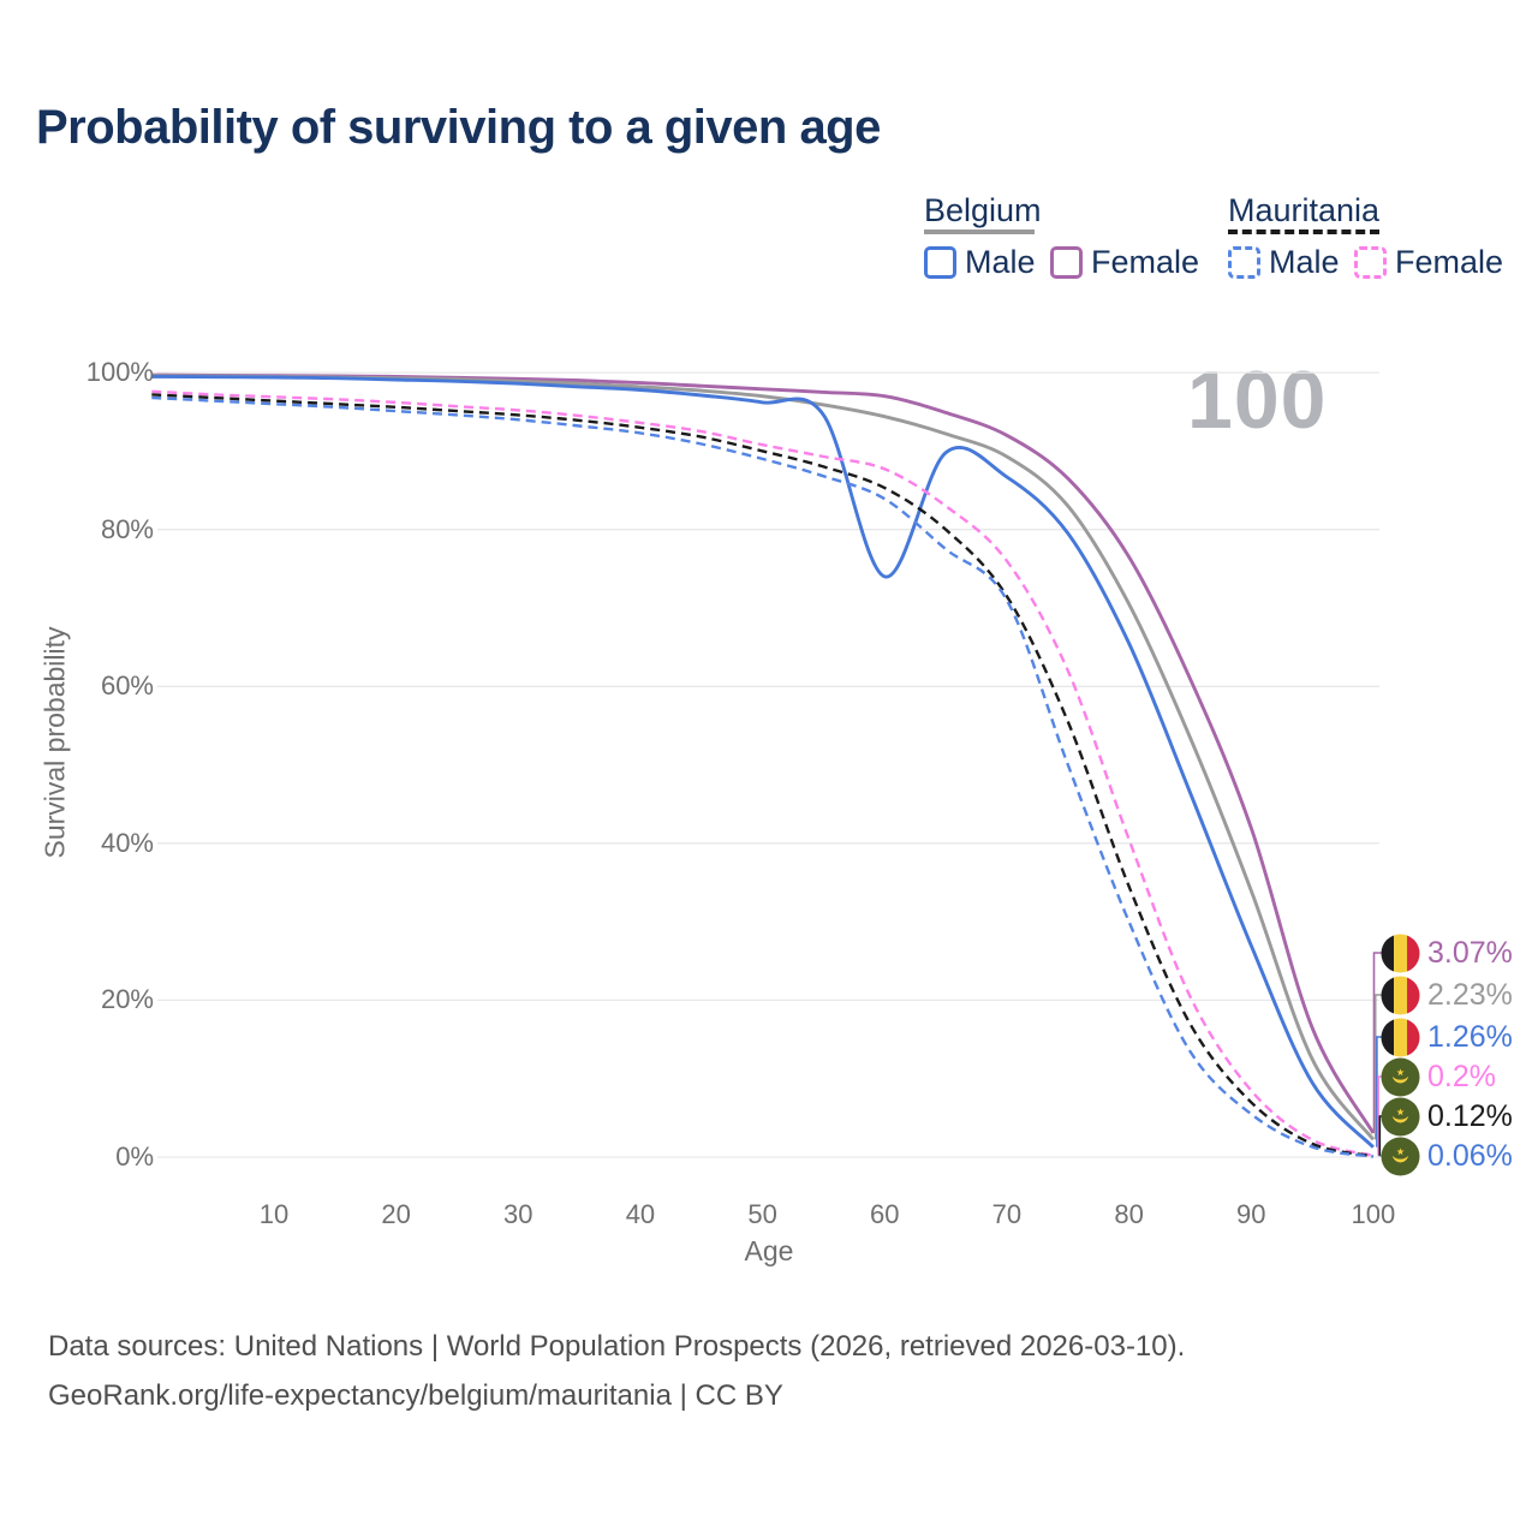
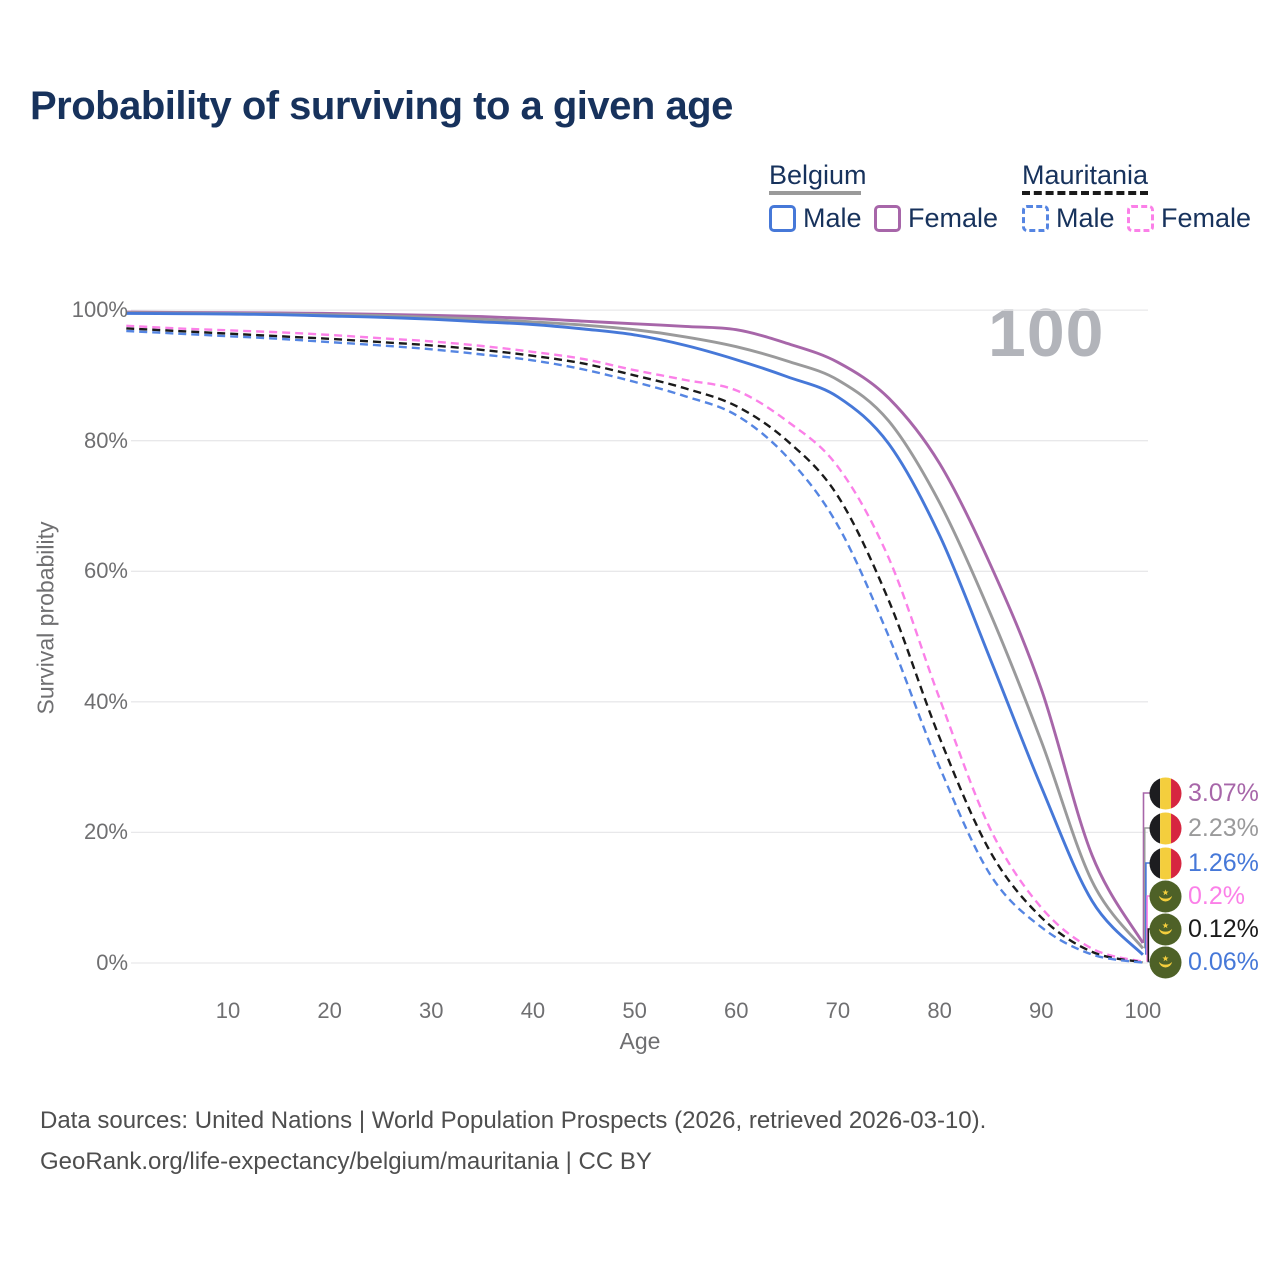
Belgium Male/60: 74% -> 92%
Mauritania Male/70: 71% -> 67%
